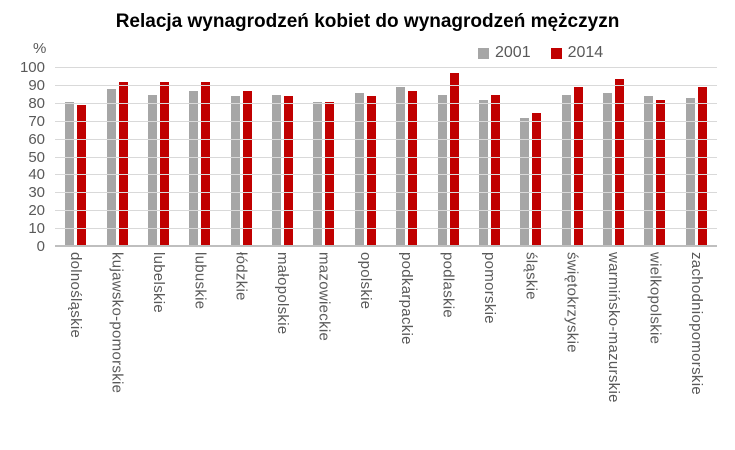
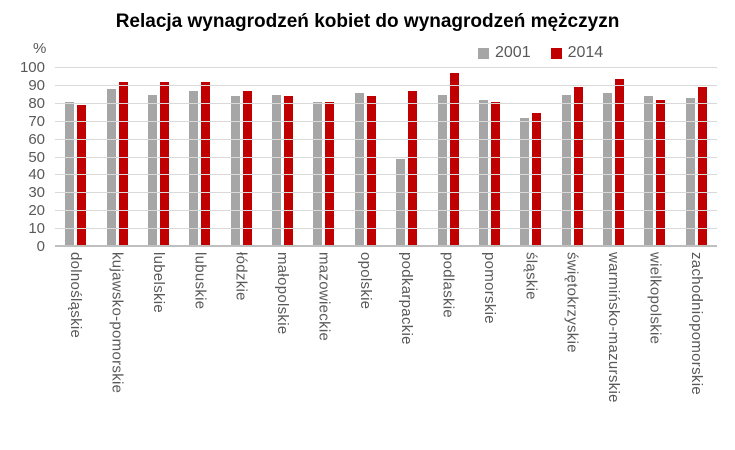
2001/podkarpackie: 88 -> 48
2014/pomorskie: 84 -> 80
